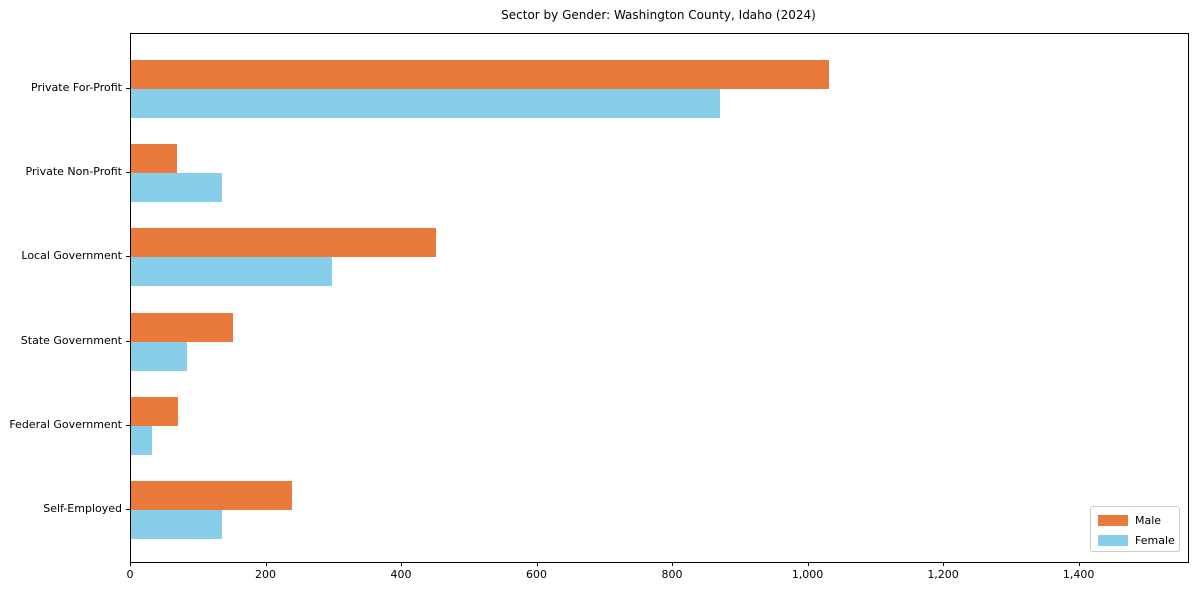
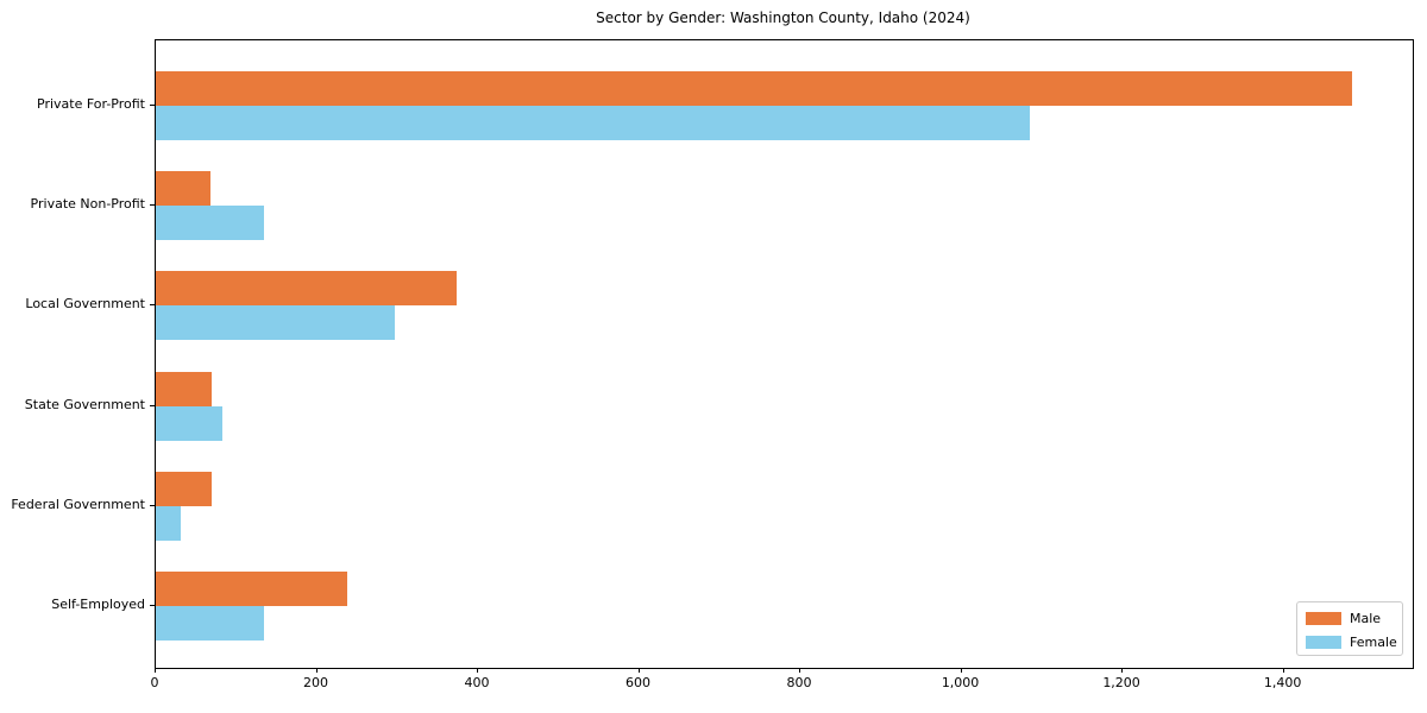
Male/Private For-Profit: 1030 -> 1480
Female/Private For-Profit: 870 -> 1080
Male/Local Government: 450 -> 370
Male/State Government: 150 -> 70
